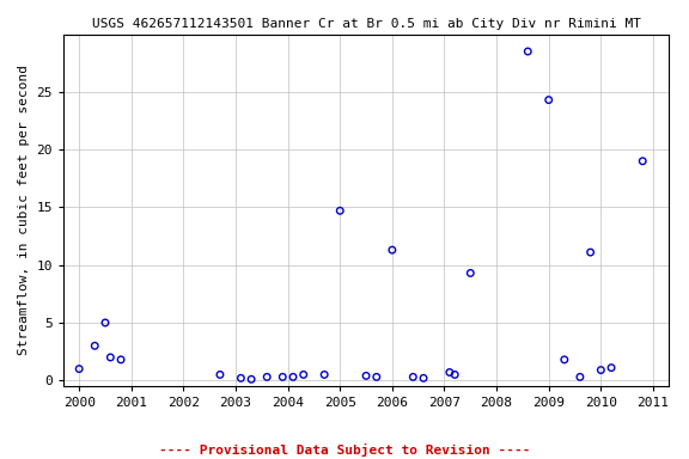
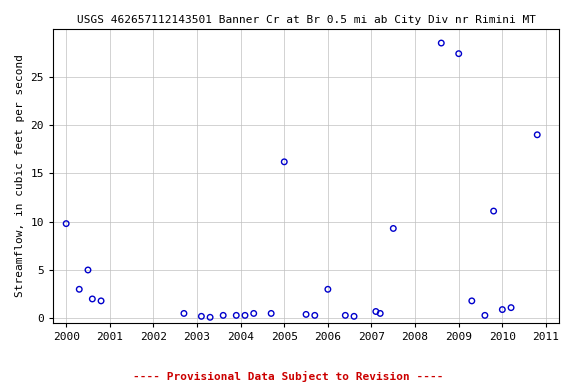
2000: 1.0 -> 9.8
2005: 14.7 -> 16.2
2006: 11.3 -> 3.0
2009: 24.3 -> 27.4
